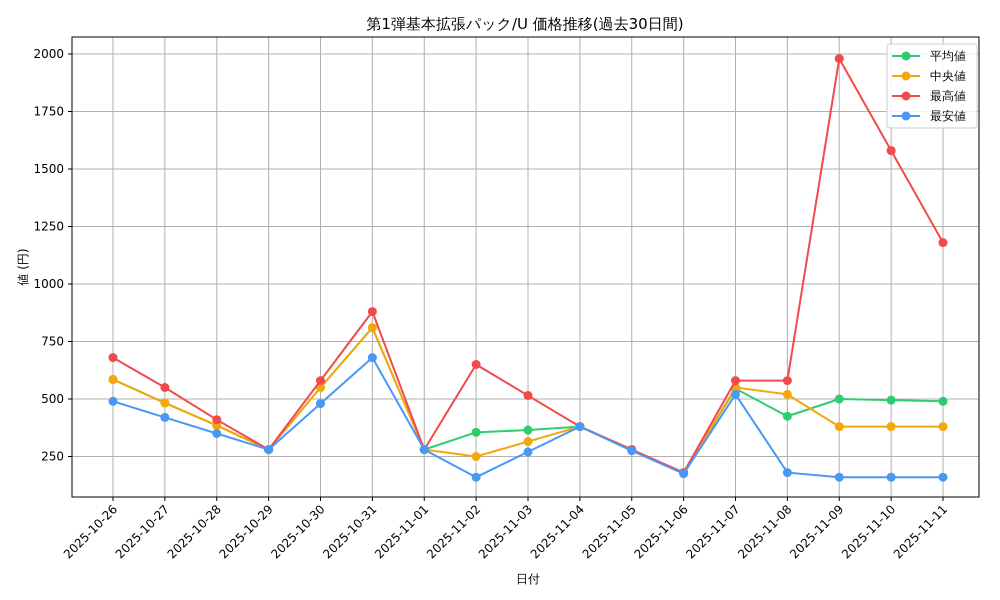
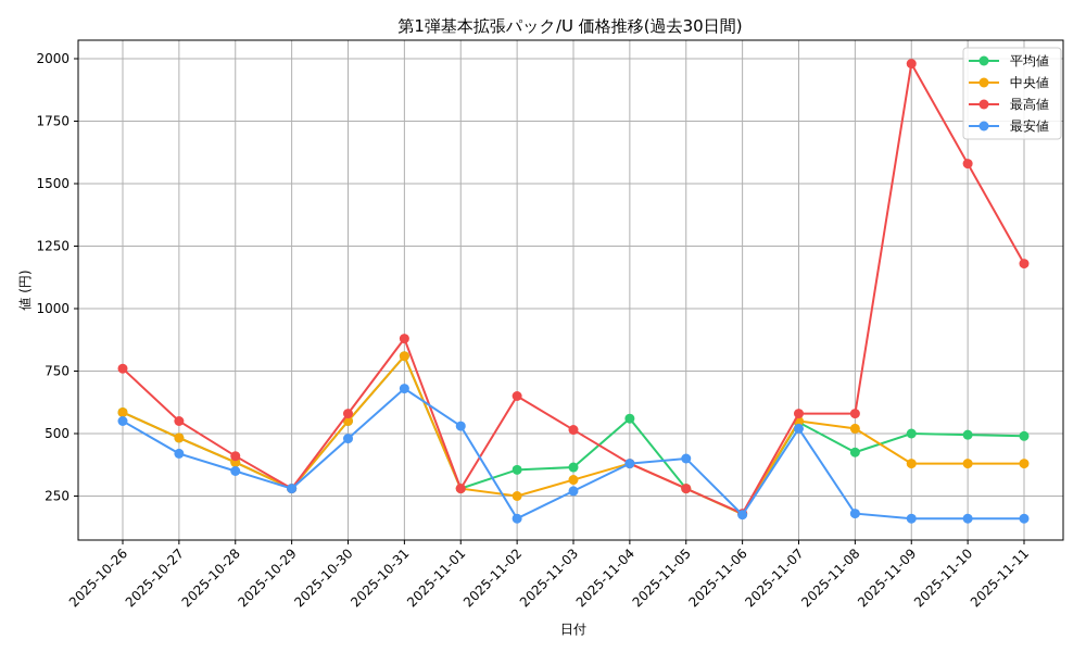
最高値/2025-10-26: 680 -> 760
最安値/2025-10-26: 490 -> 550
最安値/2025-11-01: 280 -> 530
平均値/2025-11-04: 380 -> 560
最安値/2025-11-05: 280 -> 400
